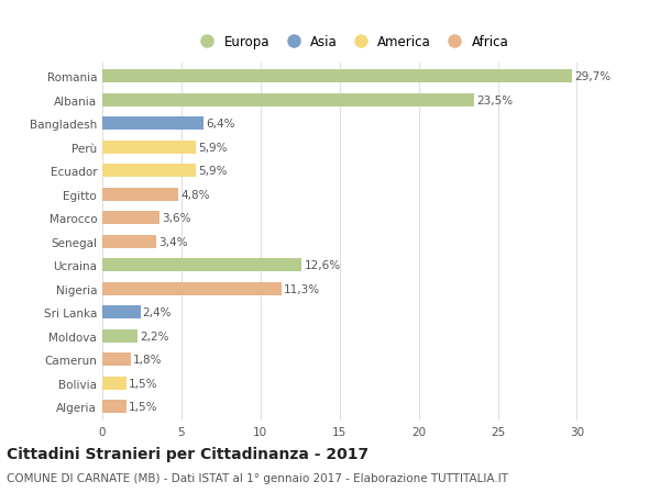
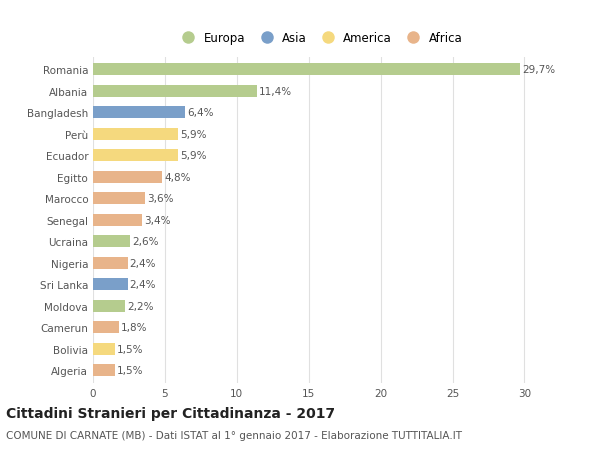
Albania: 23,5% -> 11,4%
Ucraina: 12,6% -> 2,6%
Nigeria: 11,3% -> 2,4%
